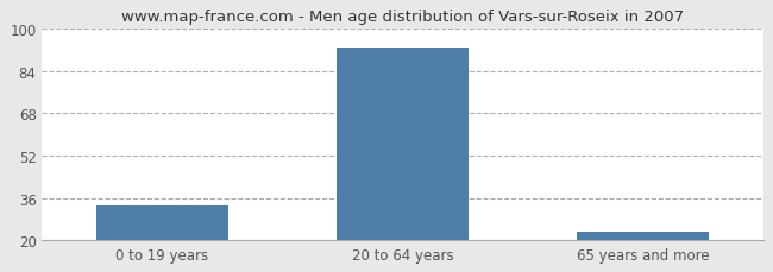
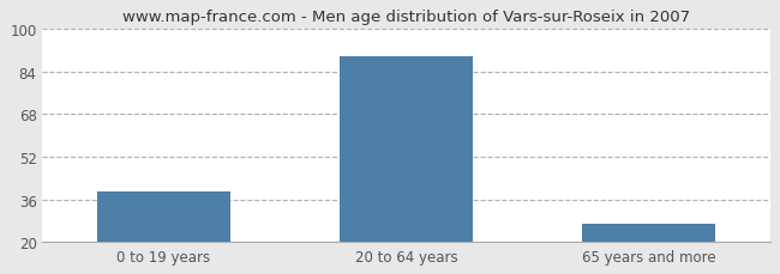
0 to 19 years: 33 -> 39
20 to 64 years: 93 -> 90
65 years and more: 23 -> 27
